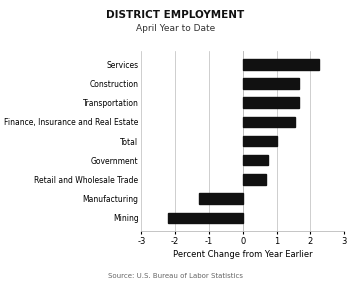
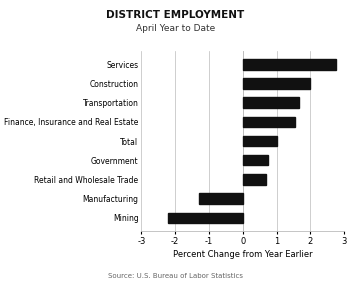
Services: 2.25 -> 2.75
Construction: 1.65 -> 2.00
